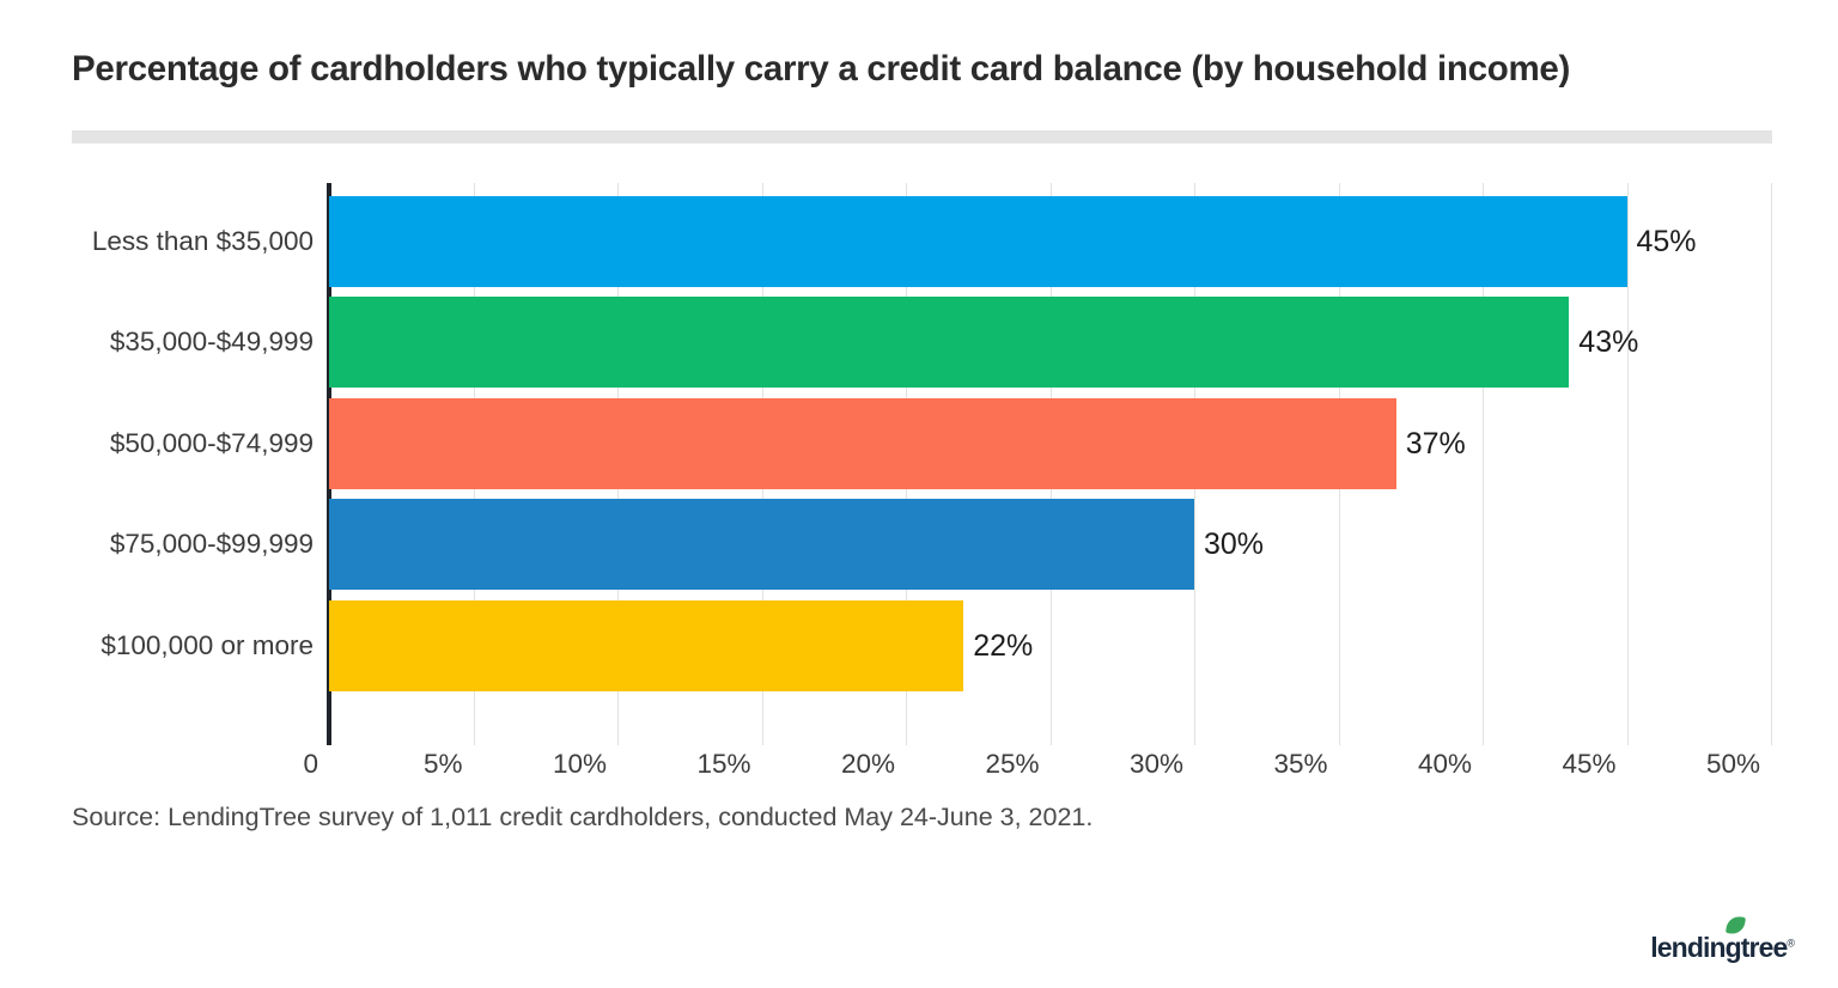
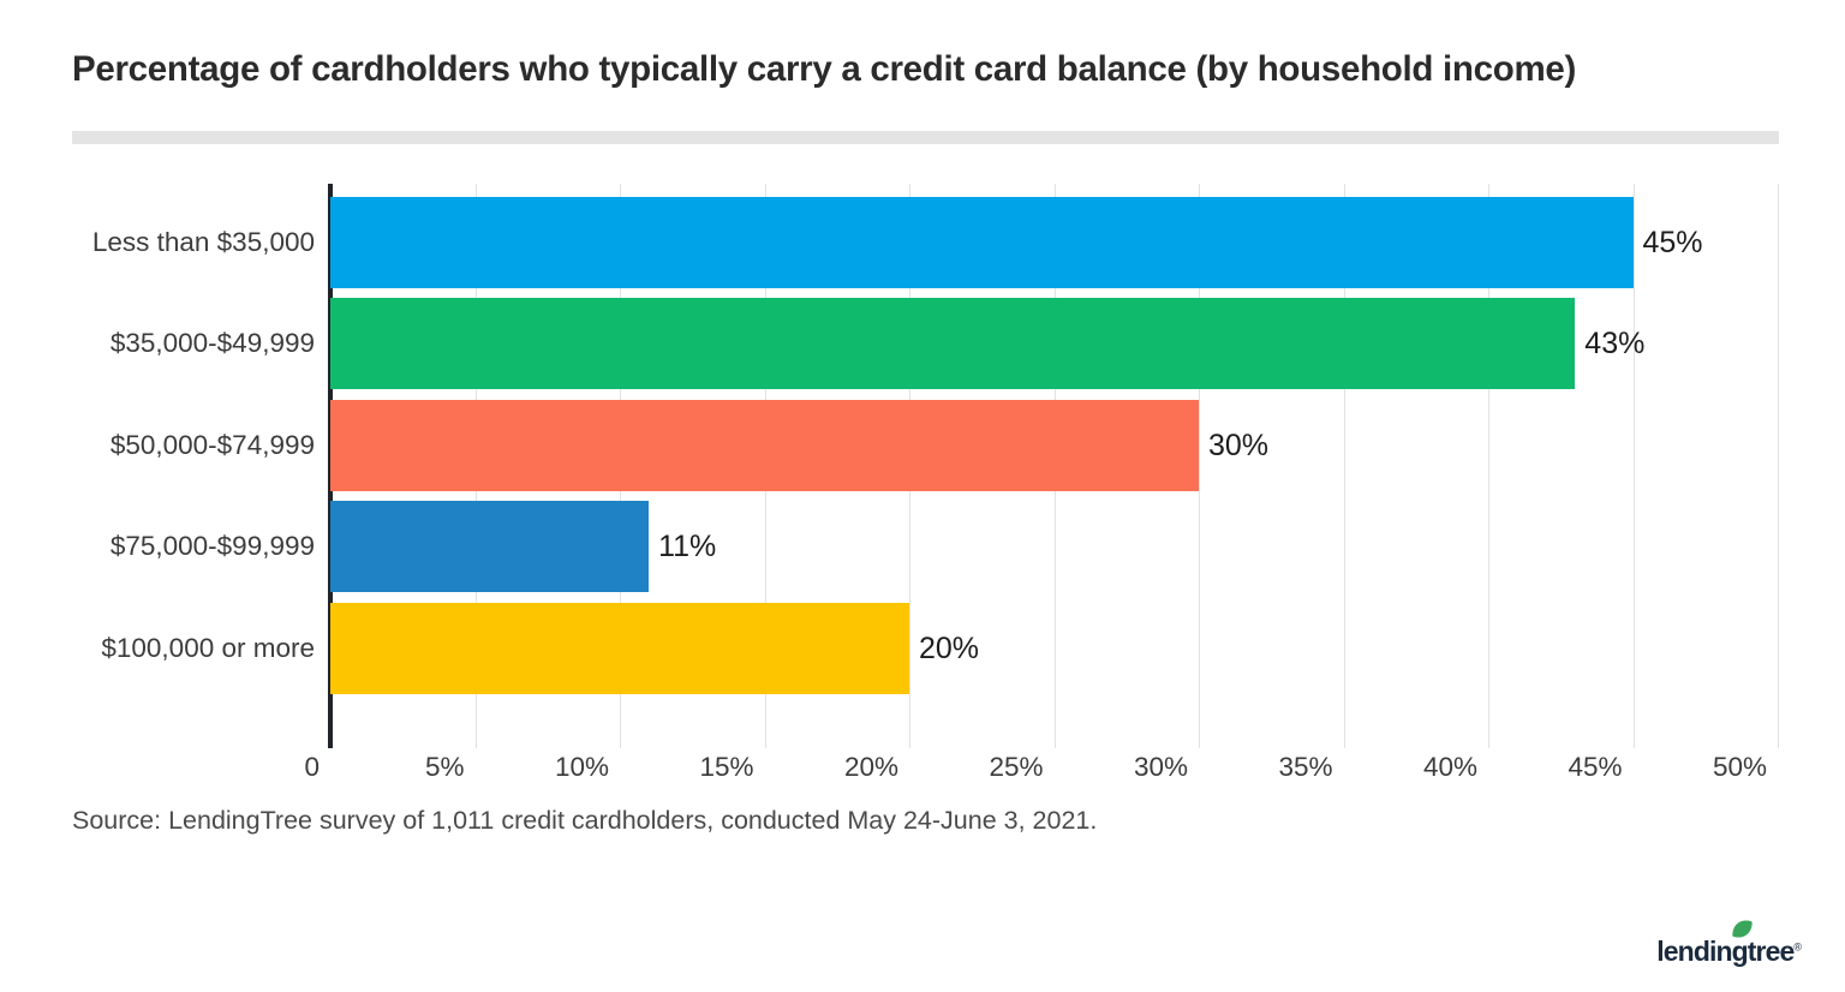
$50,000-$74,999: 37% -> 30%
$75,000-$99,999: 30% -> 11%
$100,000 or more: 22% -> 20%
